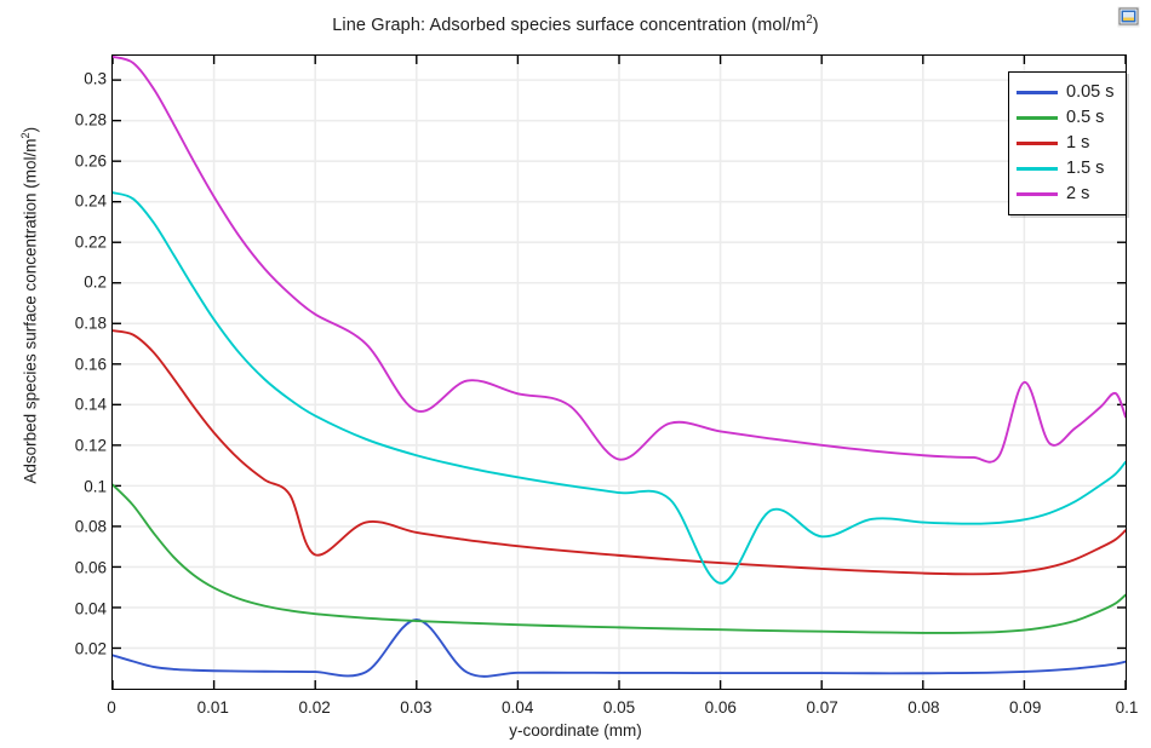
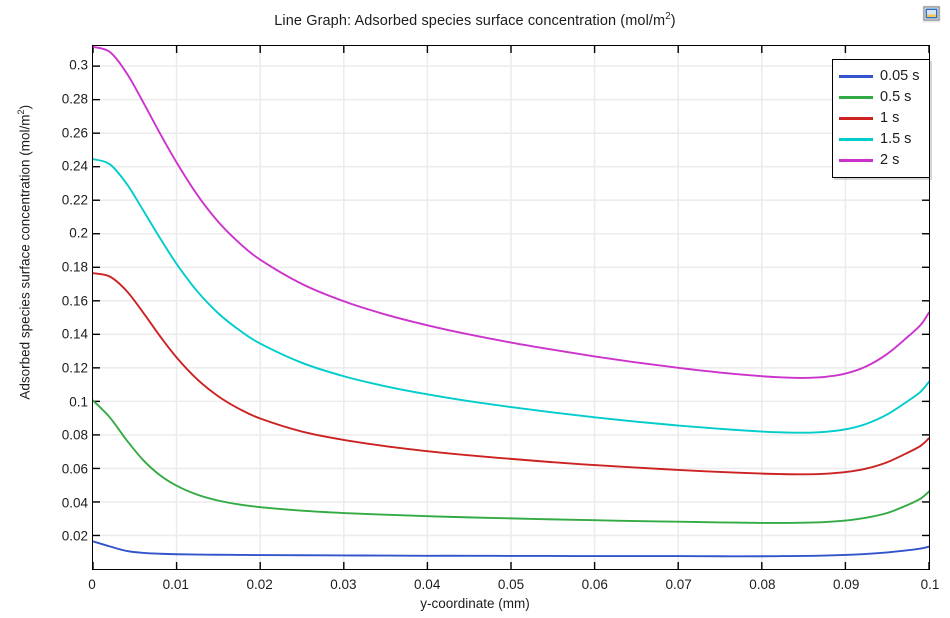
1 s/0.02: 0.066 -> 0.090
0.05 s/0.03: 0.034 -> 0.008
2 s/0.03: 0.137 -> 0.160
2 s/0.05: 0.113 -> 0.135
1.5 s/0.06: 0.052 -> 0.090
1.5 s/0.07: 0.075 -> 0.086
2 s/0.09: 0.151 -> 0.117
2 s/0.1: 0.134 -> 0.153
